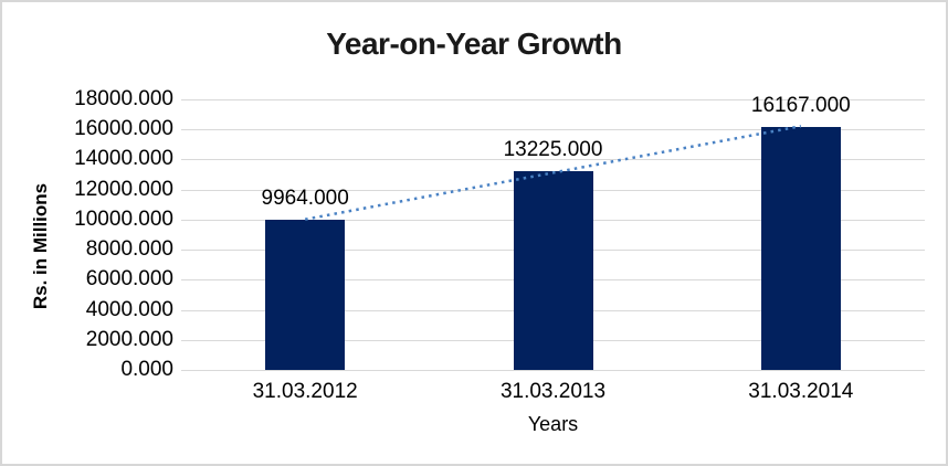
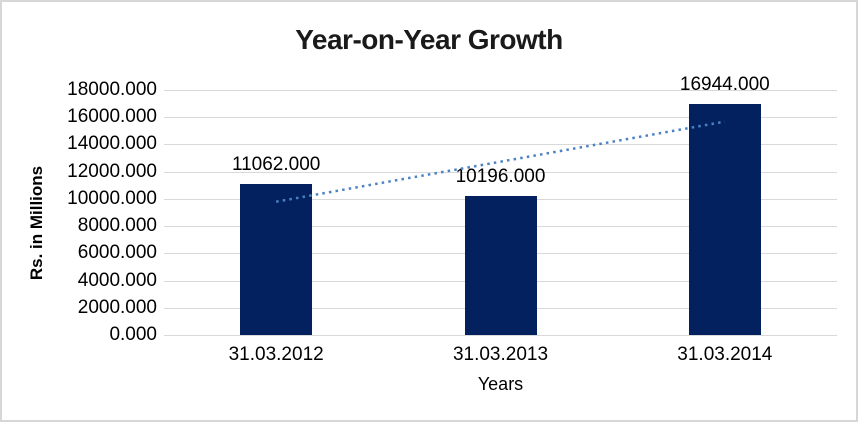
31.03.2012: 9964.000 -> 11062.000
31.03.2013: 13225.000 -> 10196.000
31.03.2014: 16167.000 -> 16944.000
